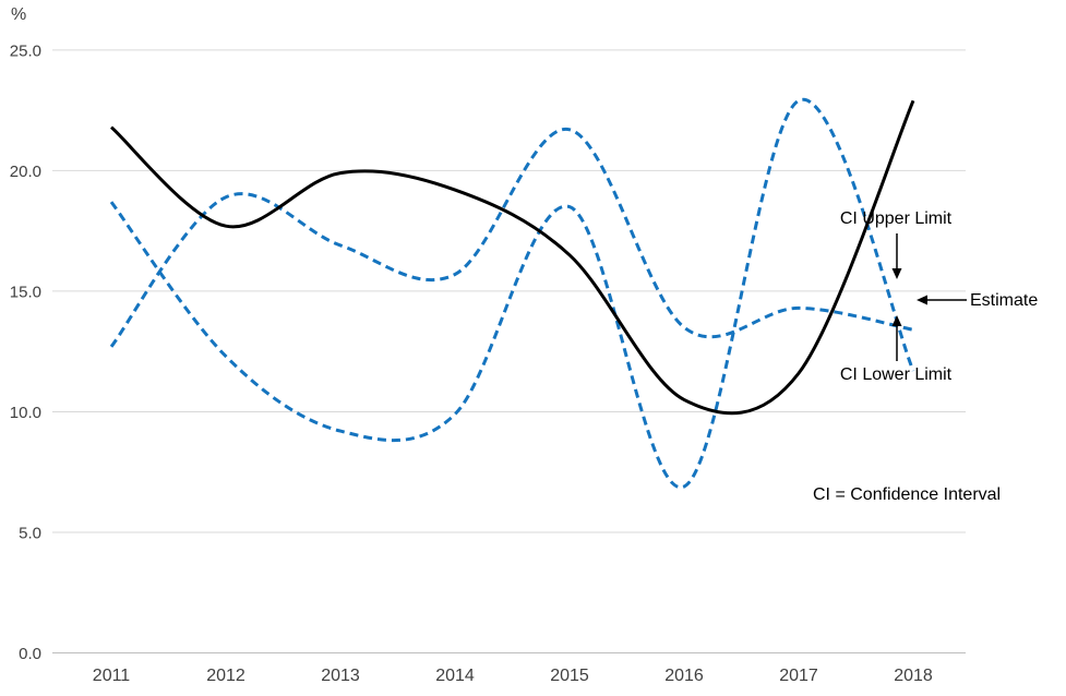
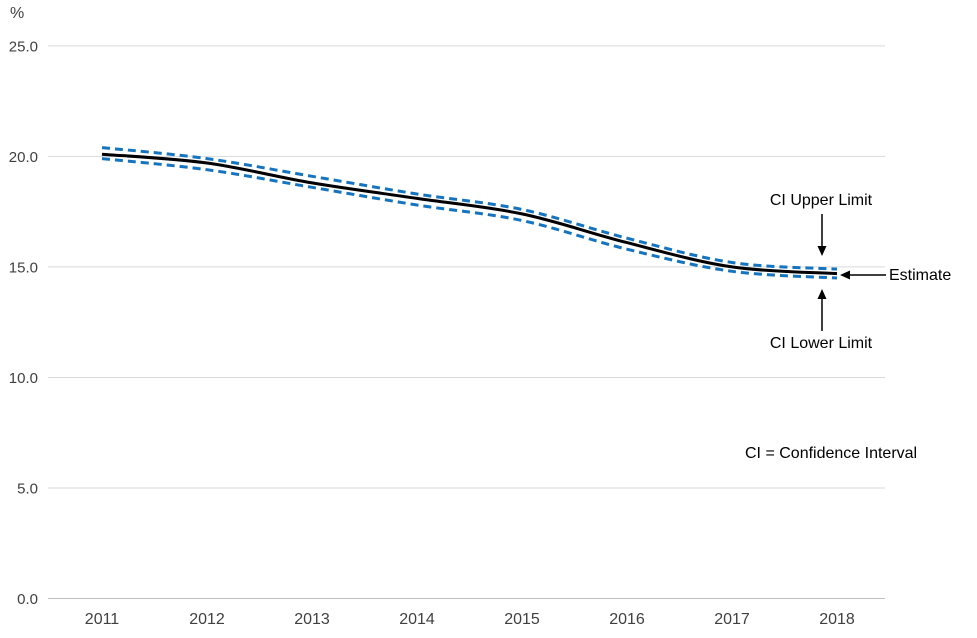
Estimate/2011: 21.8 -> 20.1
CI Upper Limit/2011: 12.7 -> 20.4
CI Lower Limit/2011: 18.7 -> 19.9
Estimate/2012: 17.7 -> 19.7
CI Upper Limit/2012: 18.9 -> 19.9
CI Lower Limit/2012: 12.3 -> 19.4
Estimate/2013: 19.9 -> 18.8
CI Upper Limit/2013: 16.9 -> 19.1
CI Lower Limit/2013: 9.2 -> 18.6
Estimate/2014: 19.2 -> 18.1
CI Upper Limit/2014: 15.7 -> 18.3
CI Lower Limit/2014: 9.9 -> 17.8
Estimate/2015: 16.5 -> 17.4
CI Upper Limit/2015: 21.7 -> 17.6
CI Lower Limit/2015: 18.5 -> 17.1
Estimate/2016: 10.5 -> 16.1
CI Upper Limit/2016: 13.5 -> 16.3
CI Lower Limit/2016: 6.9 -> 15.8
Estimate/2017: 11.6 -> 15.0
CI Upper Limit/2017: 14.3 -> 15.2
CI Lower Limit/2017: 22.9 -> 14.8
Estimate/2018: 22.9 -> 14.7
CI Upper Limit/2018: 13.4 -> 14.9
CI Lower Limit/2018: 11.7 -> 14.5
